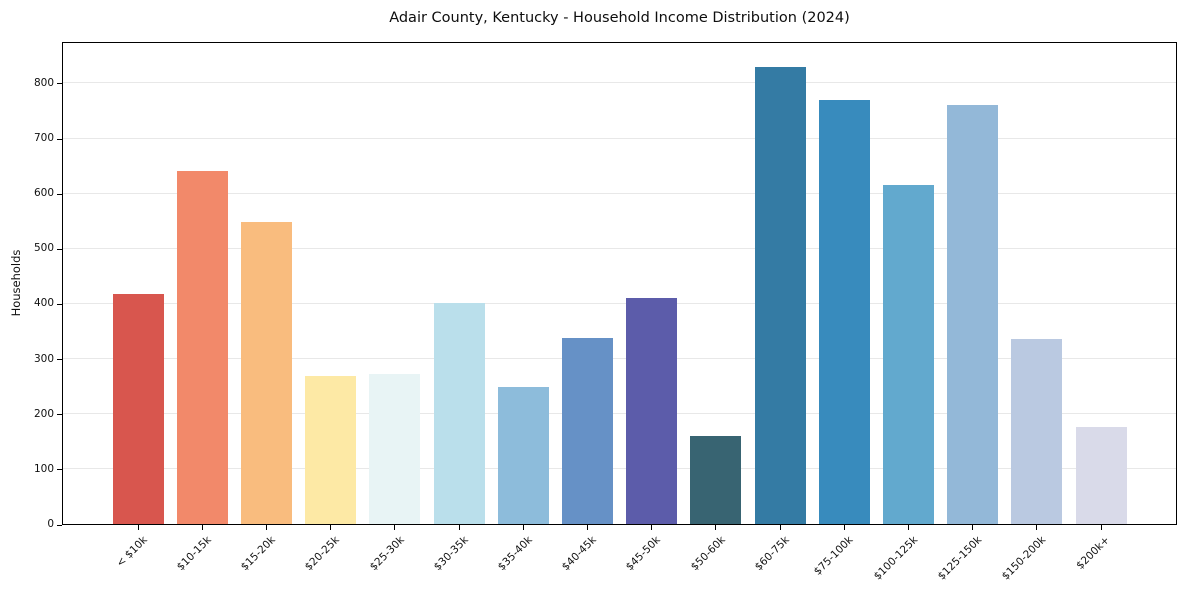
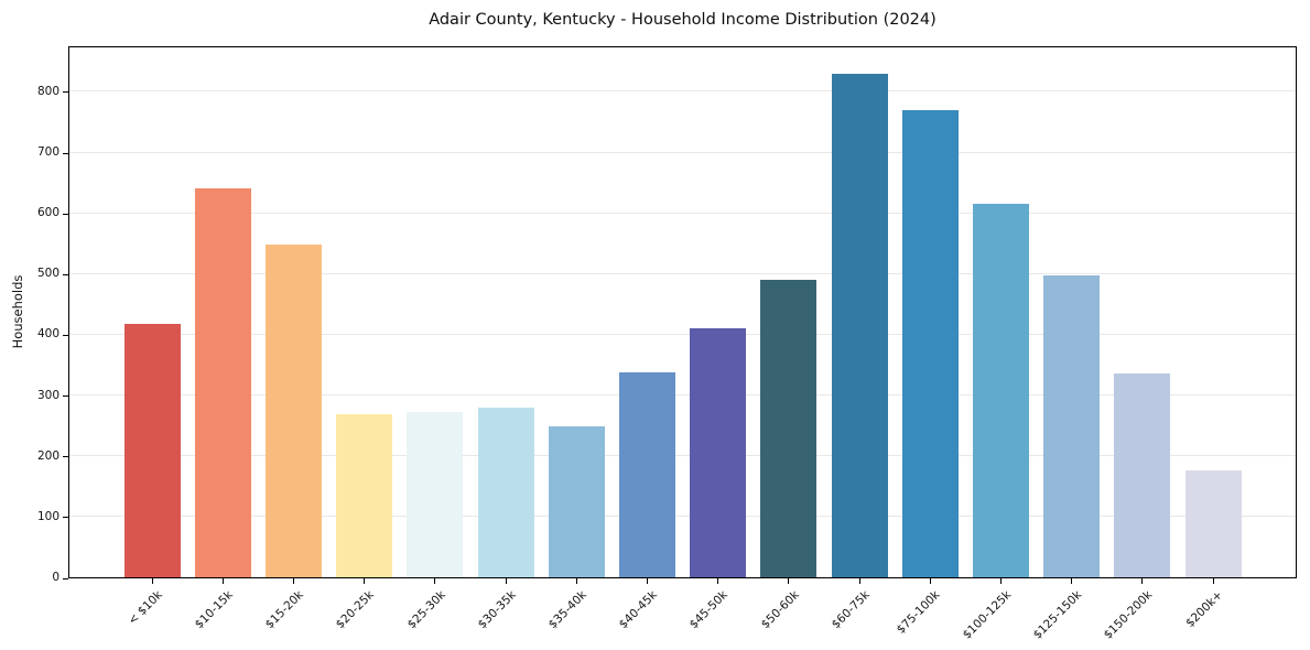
$30-35k: 400 -> 280
$50-60k: 160 -> 490
$125-150k: 760 -> 500
